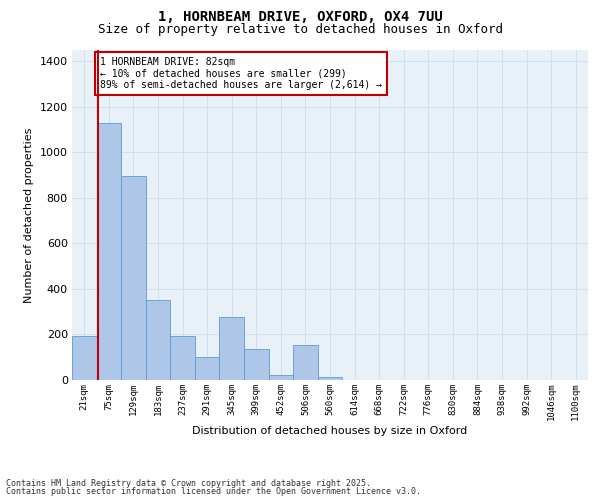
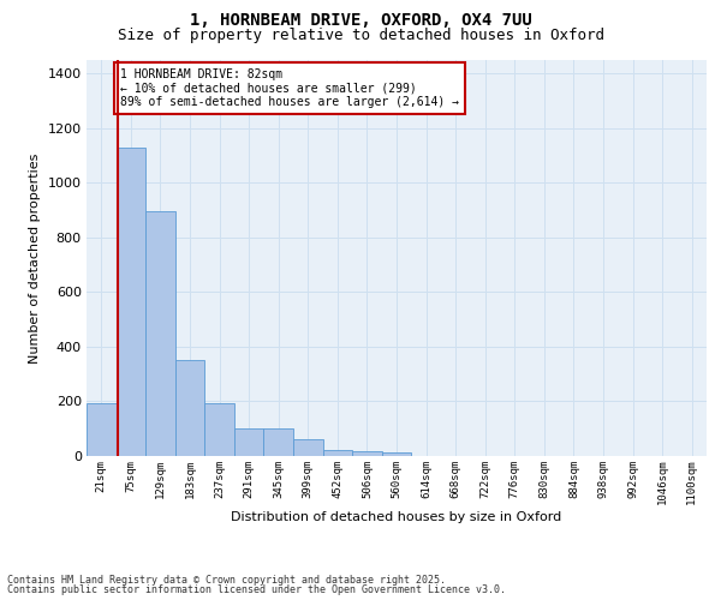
345sqm: 275 -> 100
399sqm: 135 -> 60
506sqm: 155 -> 18
